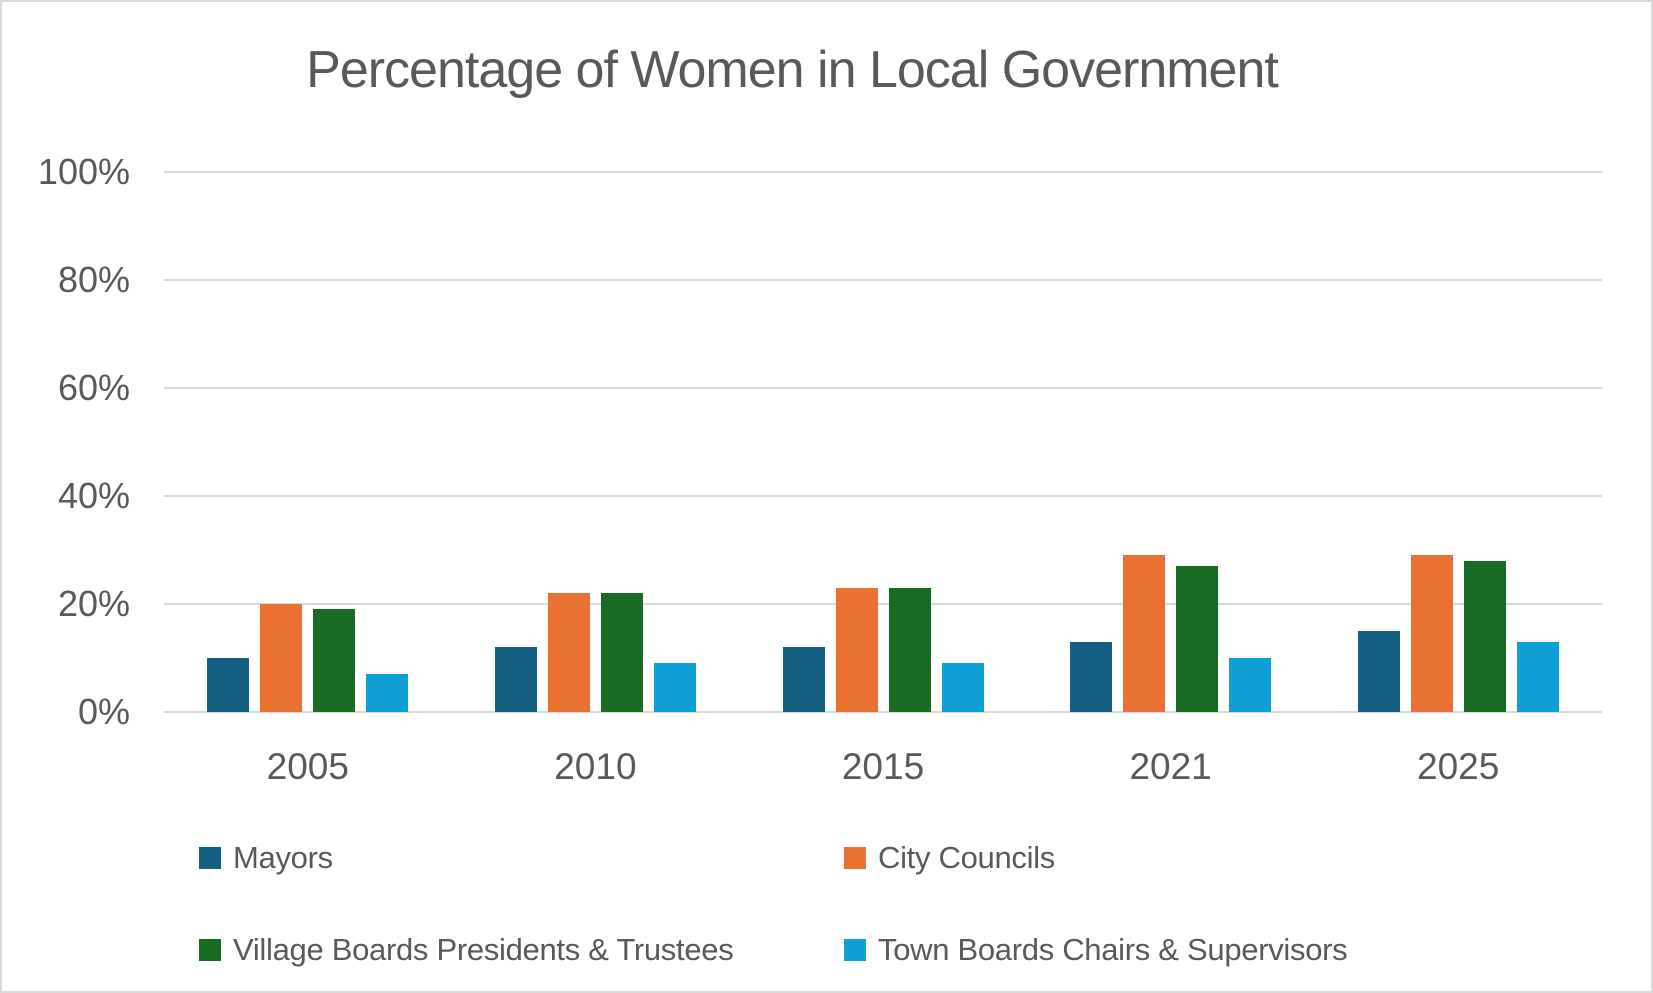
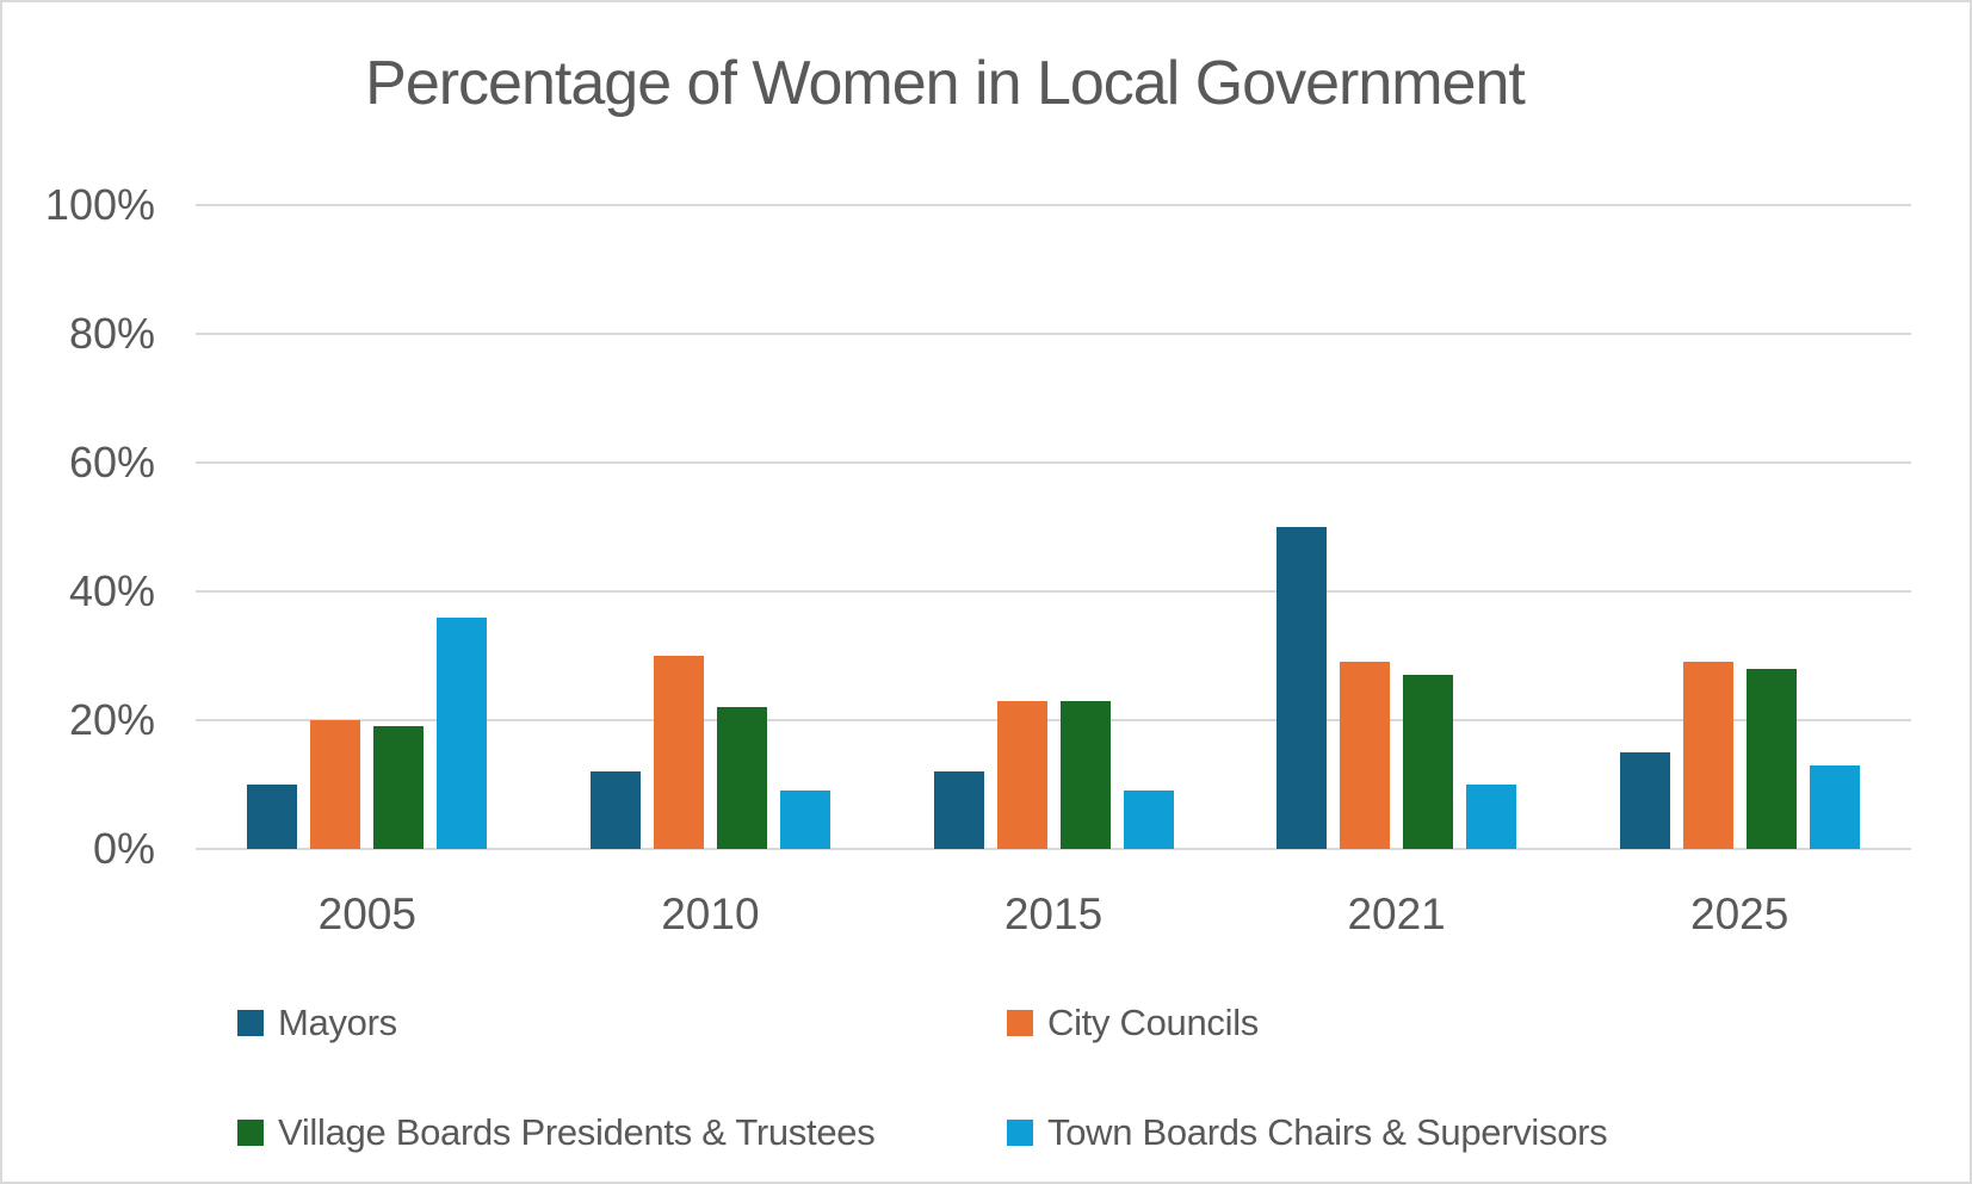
Town Boards Chairs & Supervisors/2005: 7% -> 36%
City Councils/2010: 22% -> 30%
Mayors/2021: 13% -> 50%
